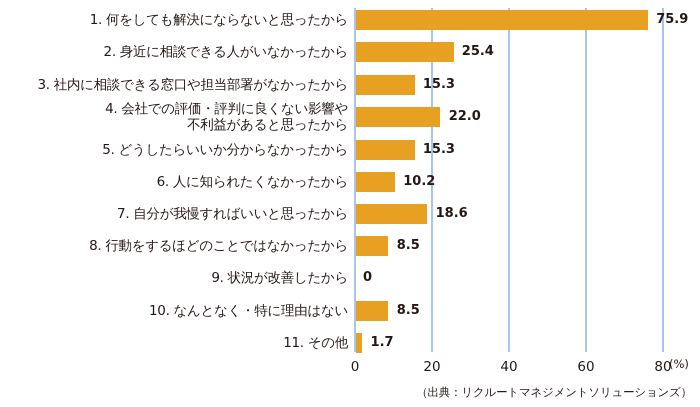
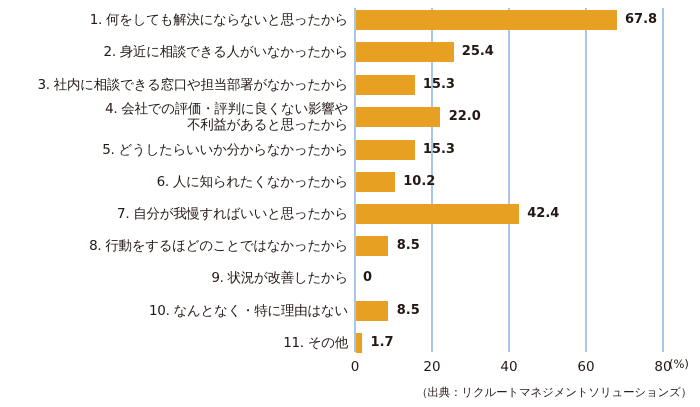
1. 何をしても解決にならないと思ったから: 75.9 -> 67.8
7. 自分が我慢すればいいと思ったから: 18.6 -> 42.4
